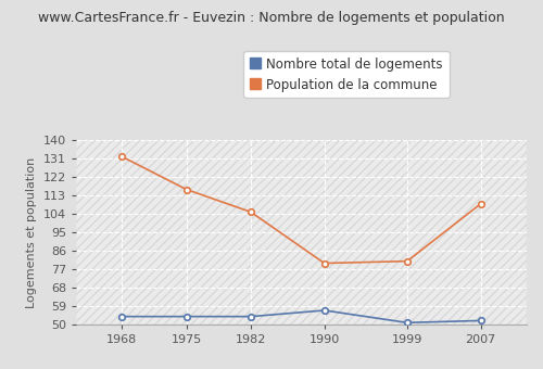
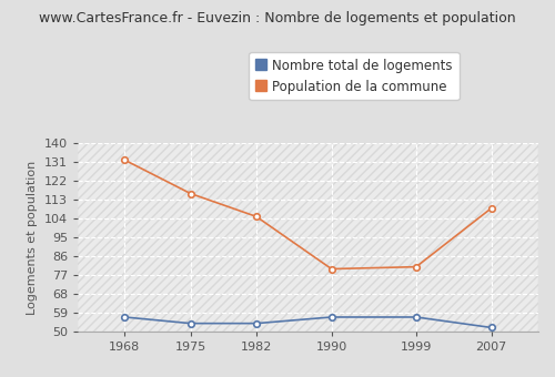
Nombre total de logements/1968: 54 -> 57
Nombre total de logements/1999: 51 -> 57
